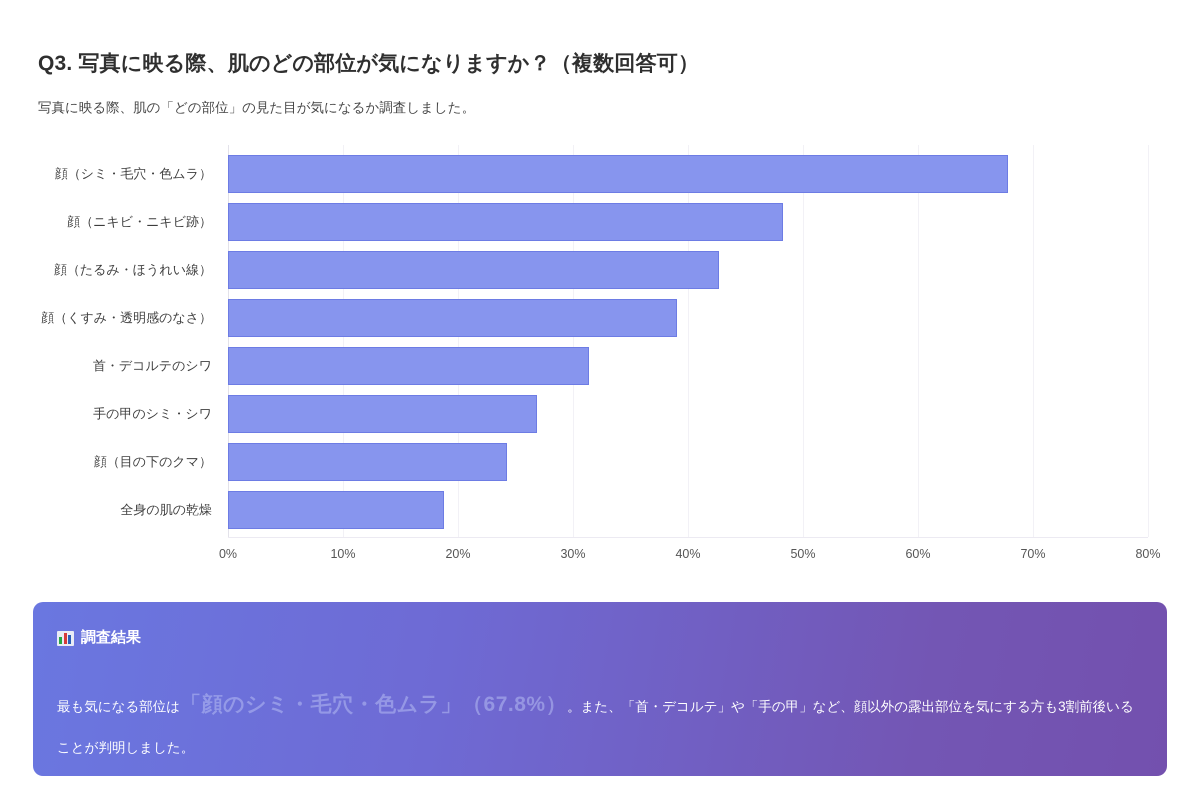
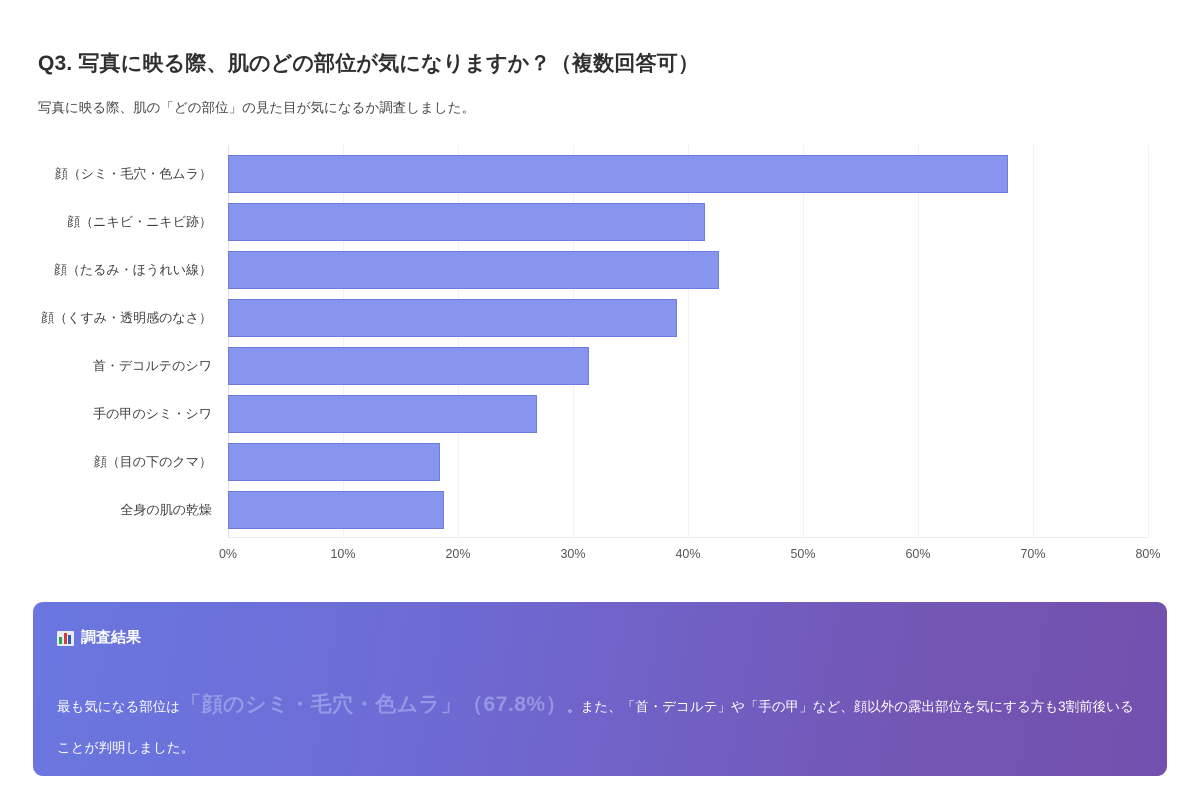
顔（ニキビ・ニキビ跡）: 48.3% -> 41.5%
顔（目の下のクマ）: 24.3% -> 18.4%
